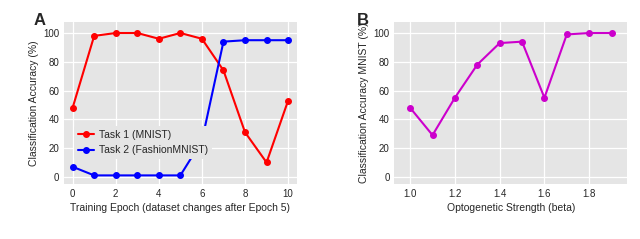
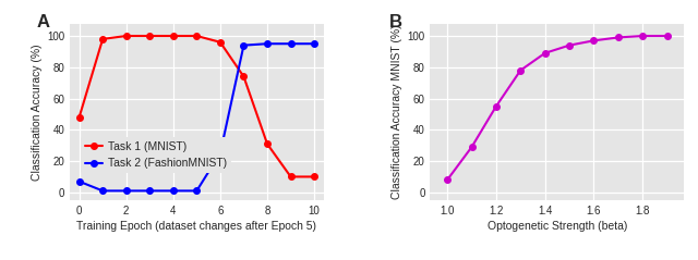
Task 1 (MNIST)/4: 96 -> 100
Task 1 (MNIST)/10: 53 -> 10
1.0: 48 -> 8
1.4: 93 -> 89
1.6: 55 -> 97
